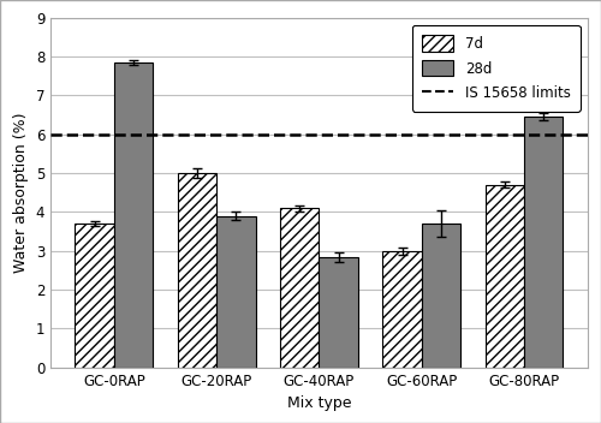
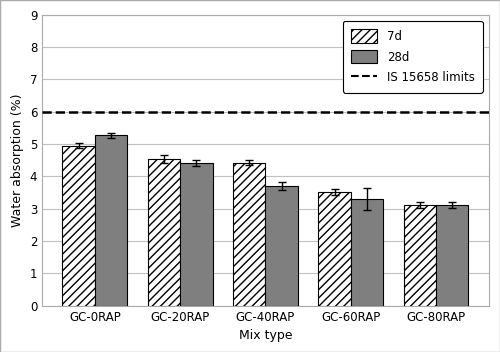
7d/GC-0RAP: 3.70 -> 4.95
28d/GC-0RAP: 7.85 -> 5.27
7d/GC-20RAP: 5.00 -> 4.55
28d/GC-20RAP: 3.90 -> 4.42
7d/GC-40RAP: 4.10 -> 4.42
28d/GC-40RAP: 2.85 -> 3.70
7d/GC-60RAP: 3.00 -> 3.52
28d/GC-60RAP: 3.70 -> 3.30
7d/GC-80RAP: 4.70 -> 3.12
28d/GC-80RAP: 6.45 -> 3.12
